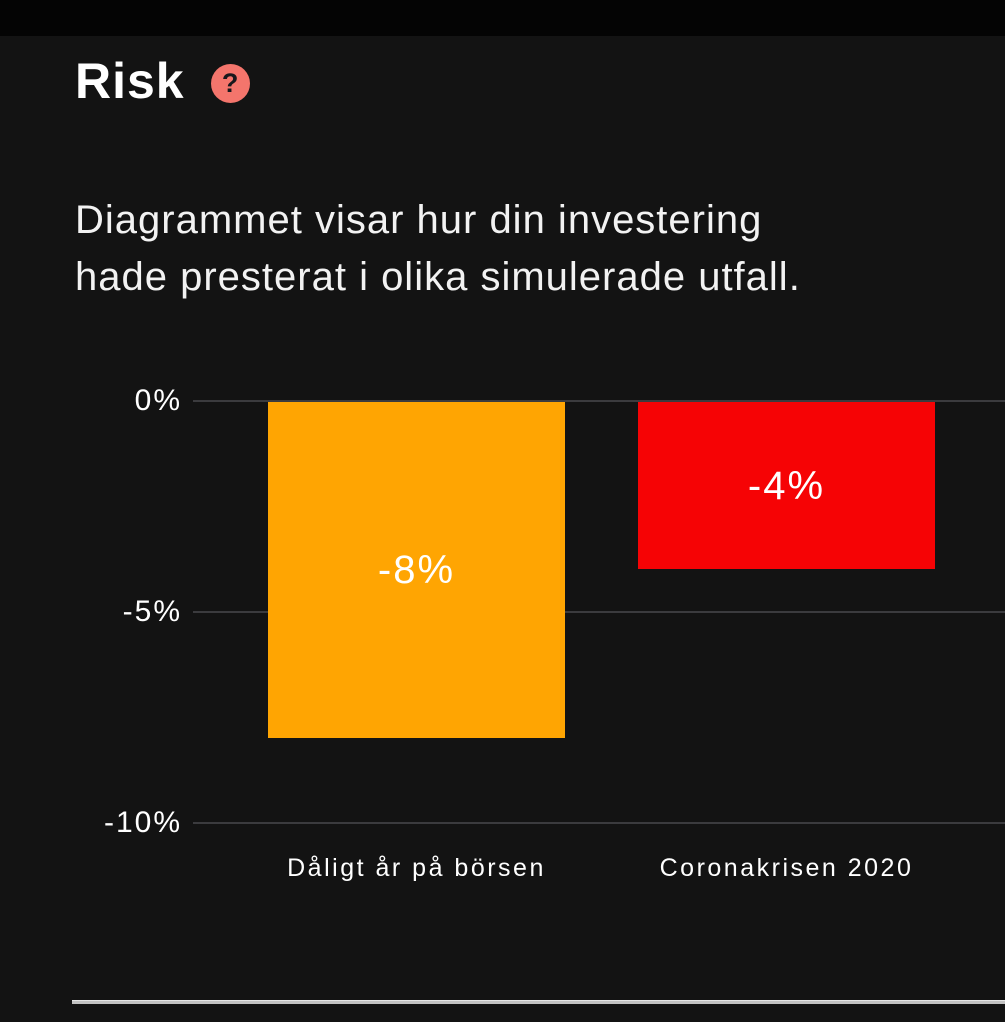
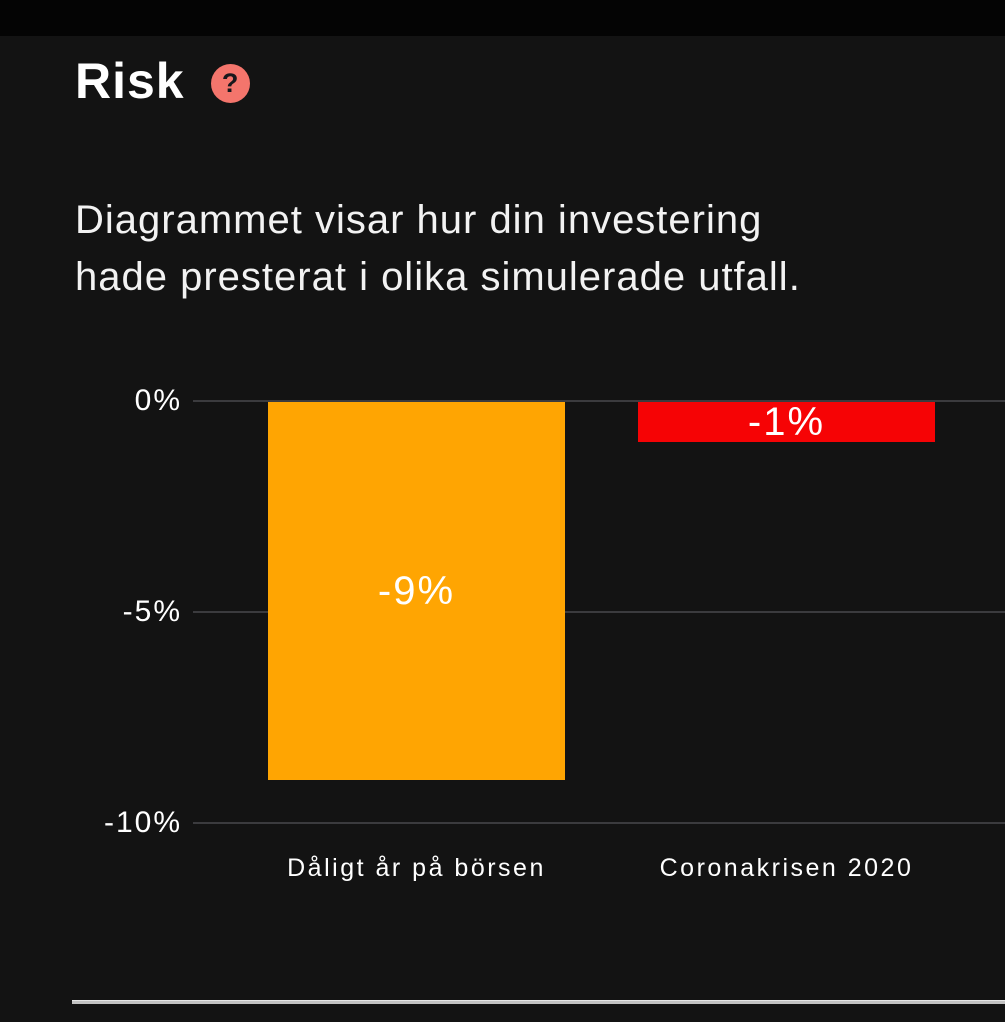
Dåligt år på börsen: -8% -> -9%
Coronakrisen 2020: -4% -> -1%
